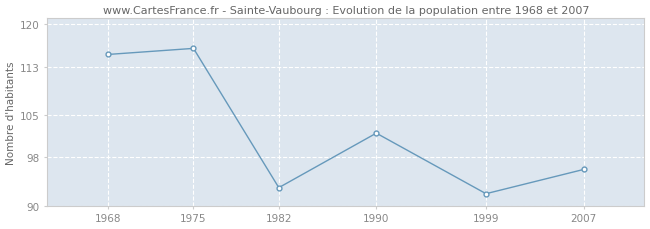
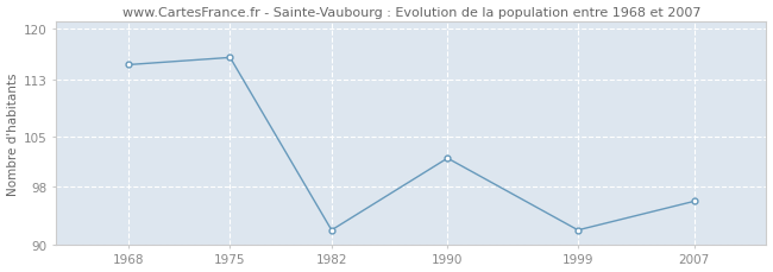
1982: 93 -> 92
